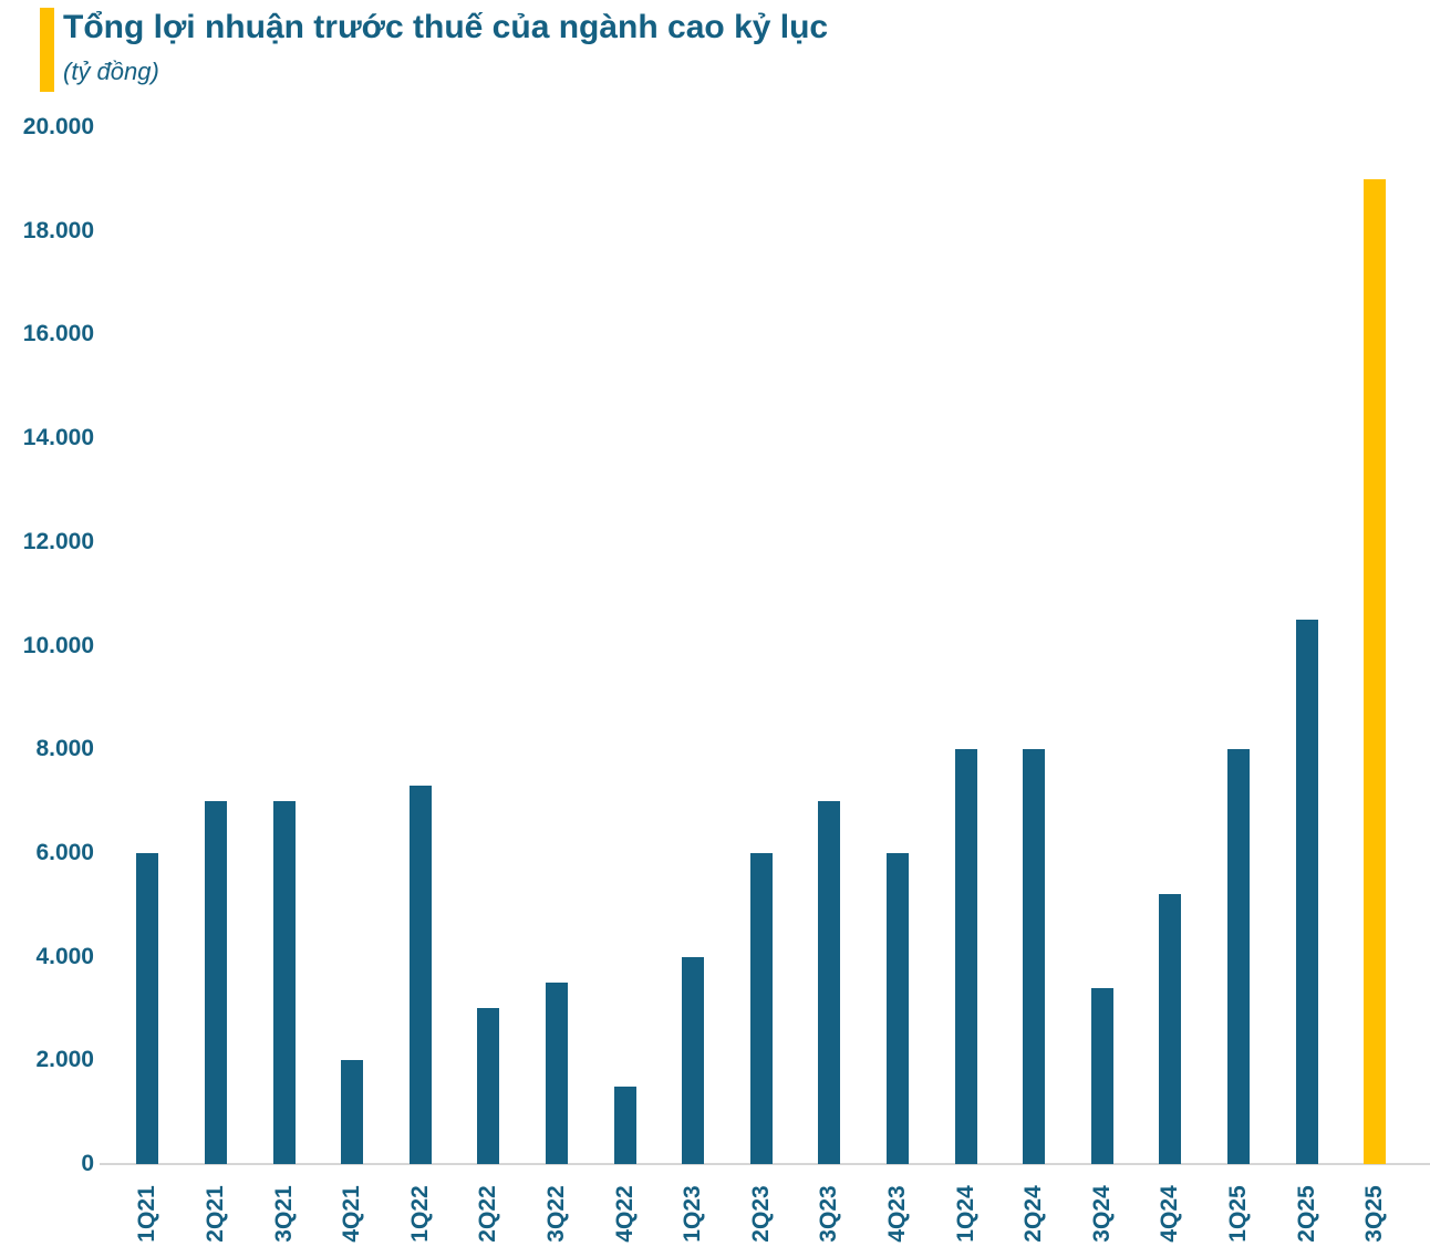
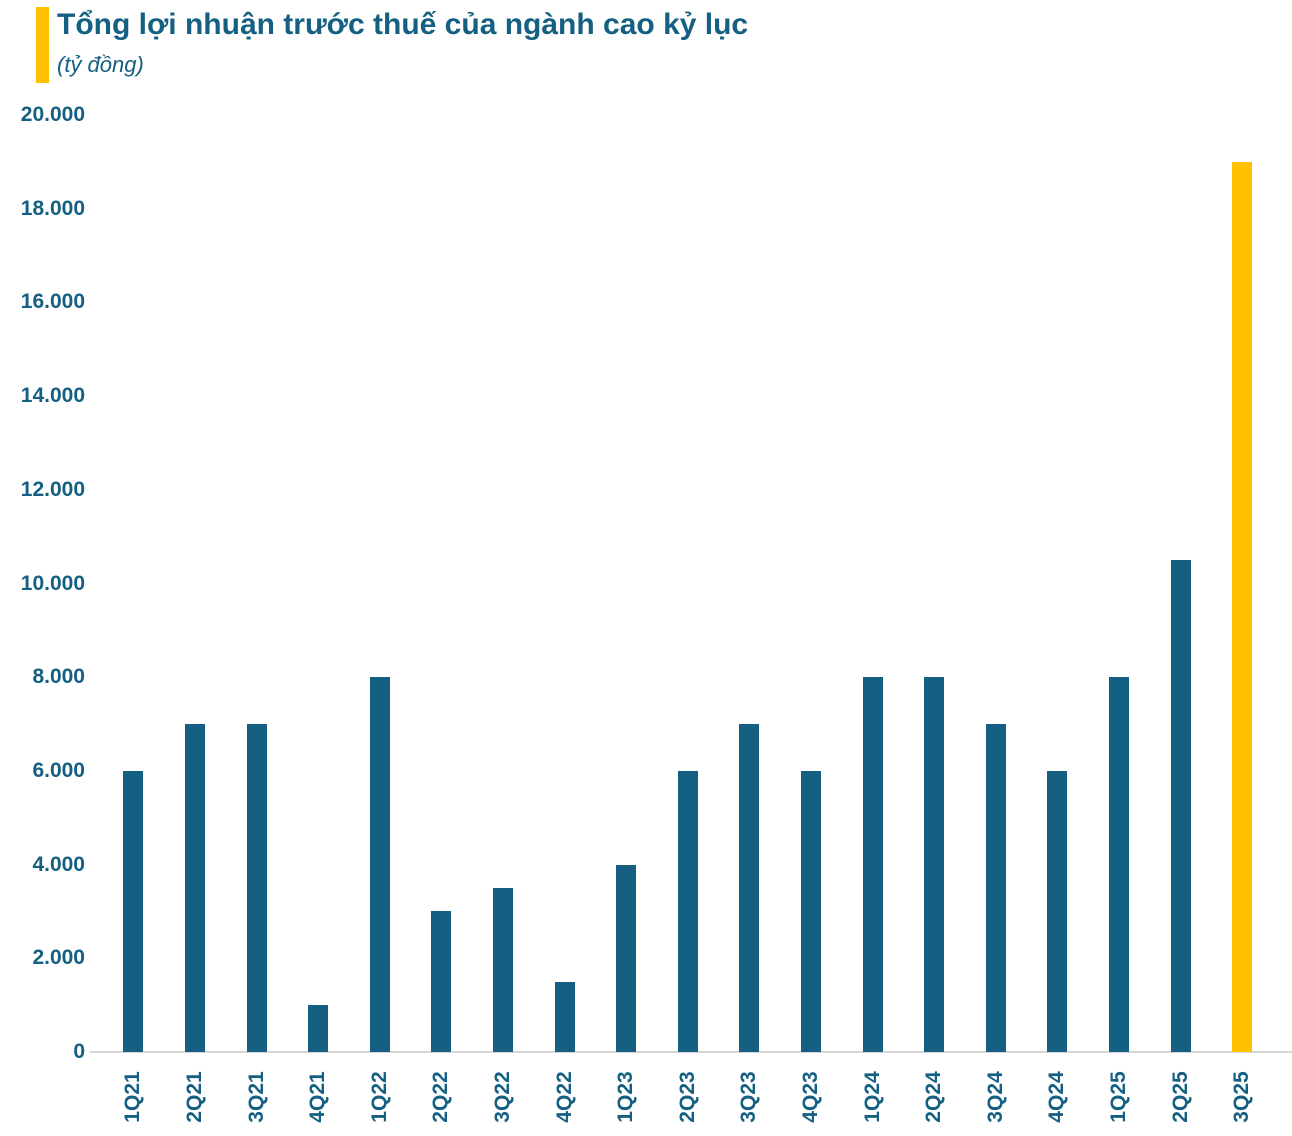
4Q21: 2000 -> 1000
1Q22: 7300 -> 8000
3Q24: 3400 -> 7000
4Q24: 5200 -> 6000
